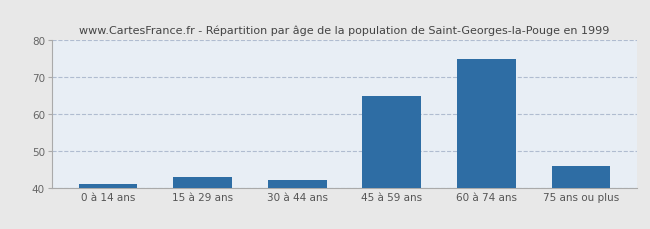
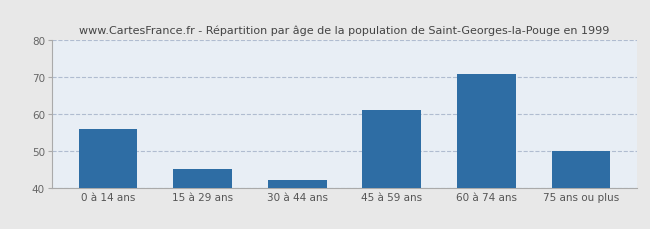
0 à 14 ans: 41 -> 56
15 à 29 ans: 43 -> 45
45 à 59 ans: 65 -> 61
60 à 74 ans: 75 -> 71
75 ans ou plus: 46 -> 50
